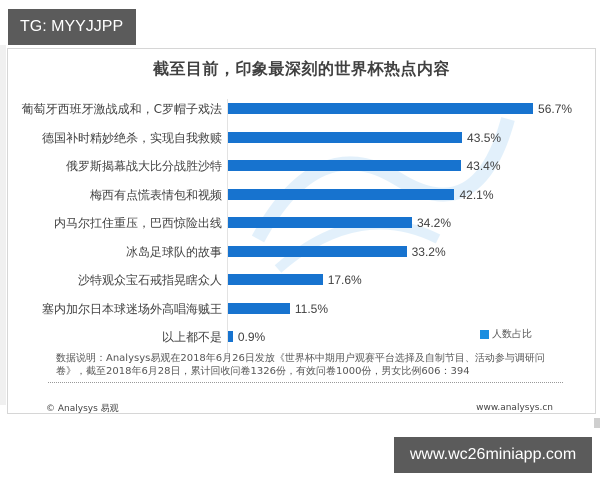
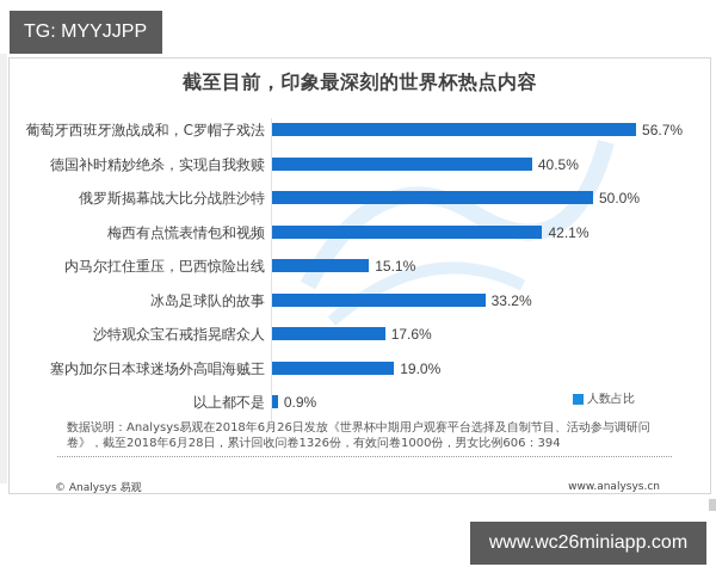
德国补时精妙绝杀，实现自我救赎: 43.5% -> 40.5%
俄罗斯揭幕战大比分战胜沙特: 43.4% -> 50.0%
内马尔扛住重压，巴西惊险出线: 34.2% -> 15.1%
塞内加尔日本球迷场外高唱海贼王: 11.5% -> 19.0%
